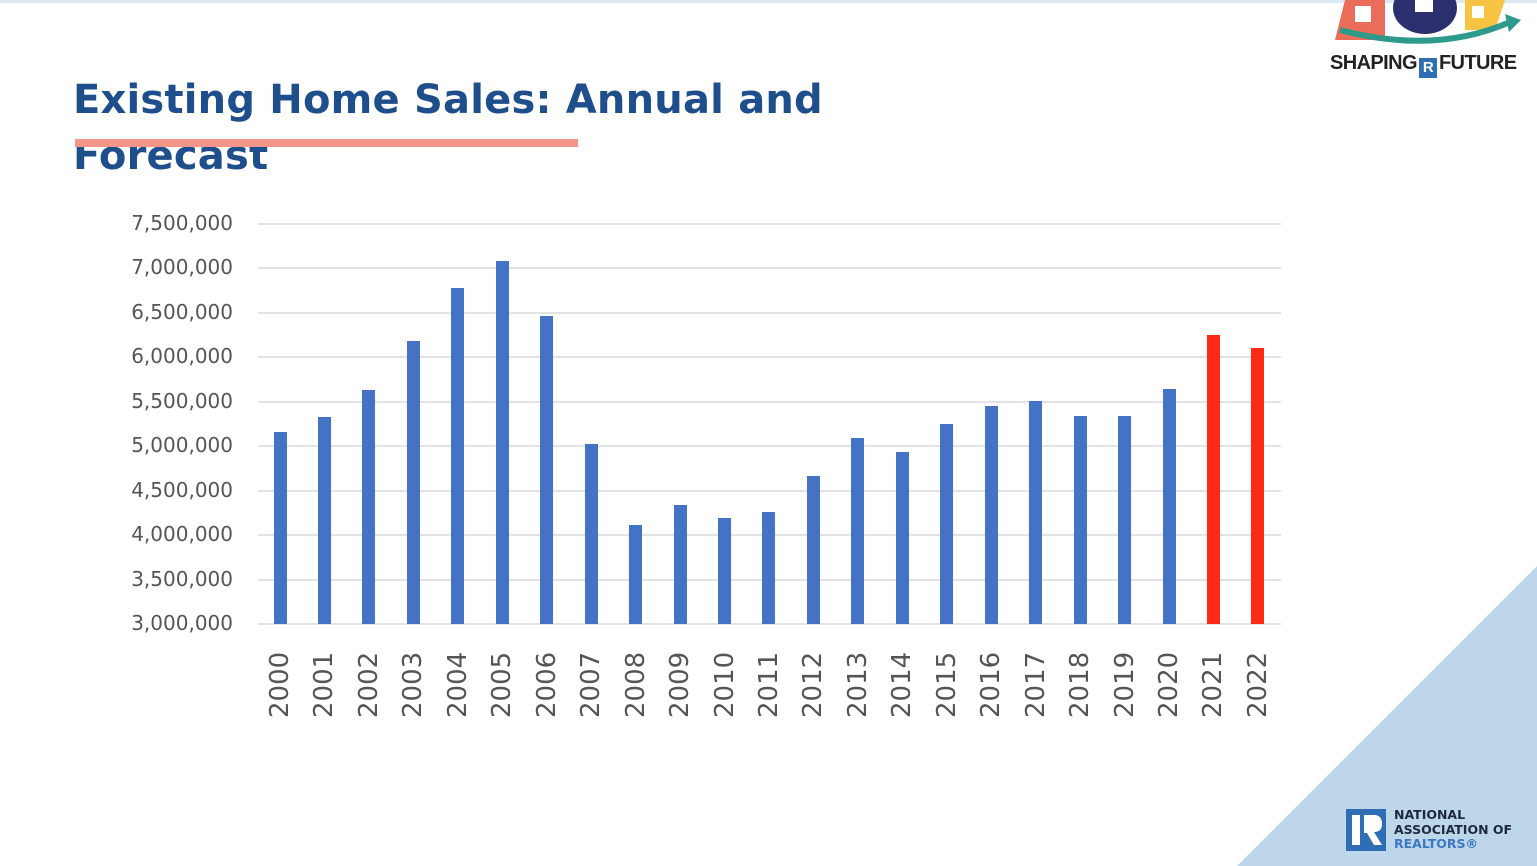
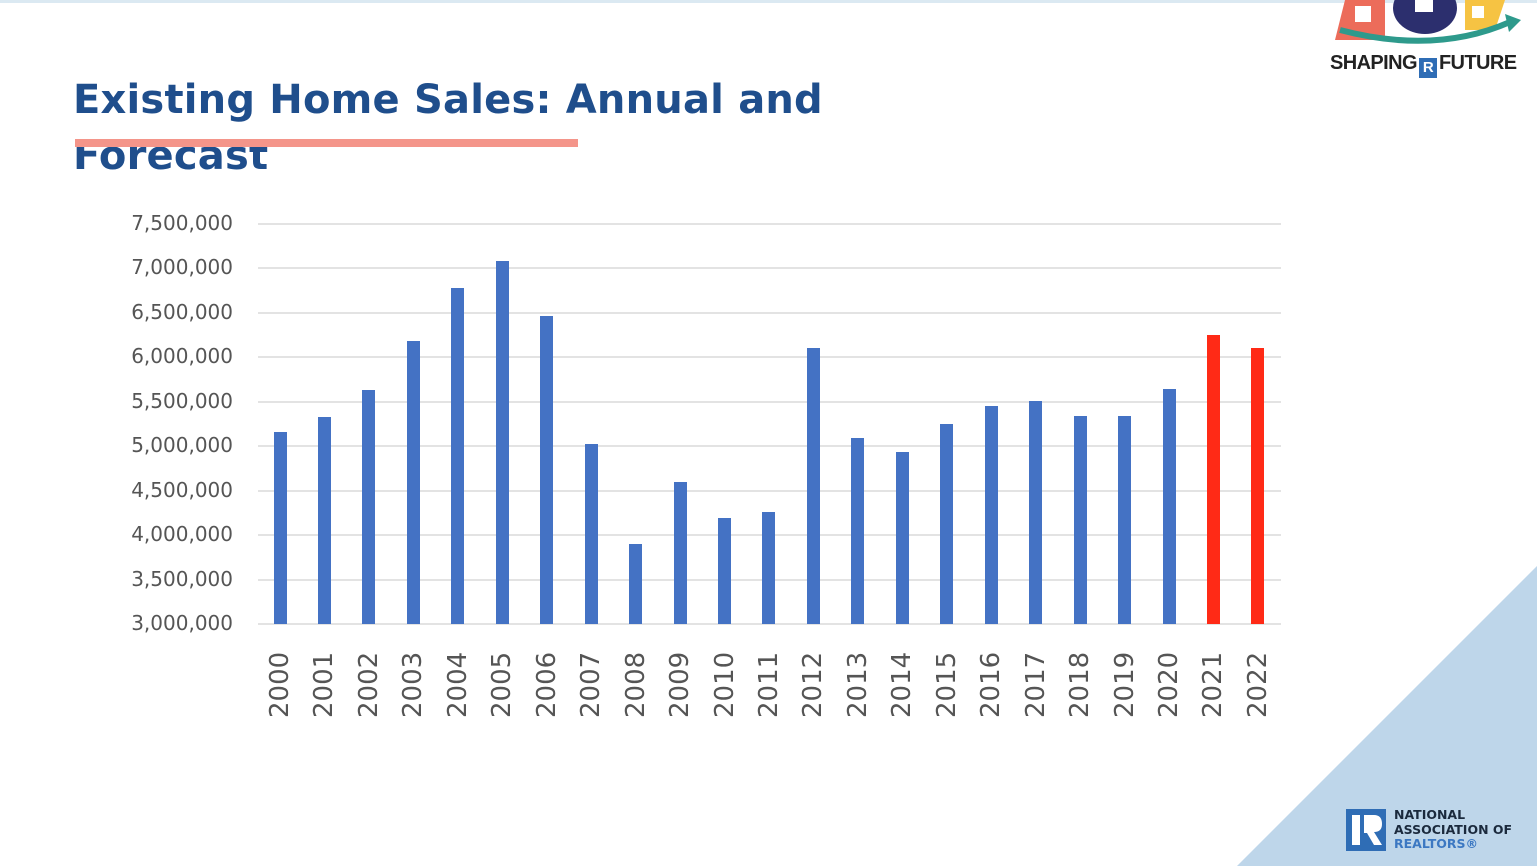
2008: 4100000 -> 3900000
2009: 4300000 -> 4600000
2012: 4700000 -> 6100000
